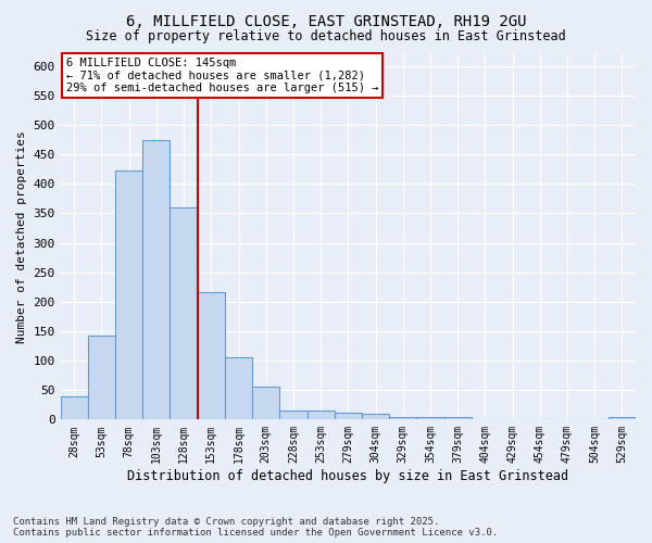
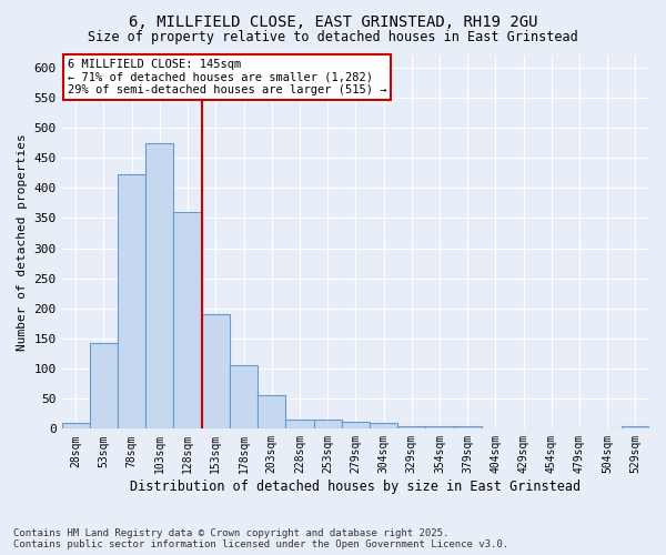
28sqm: 40 -> 10
153sqm: 216 -> 190
